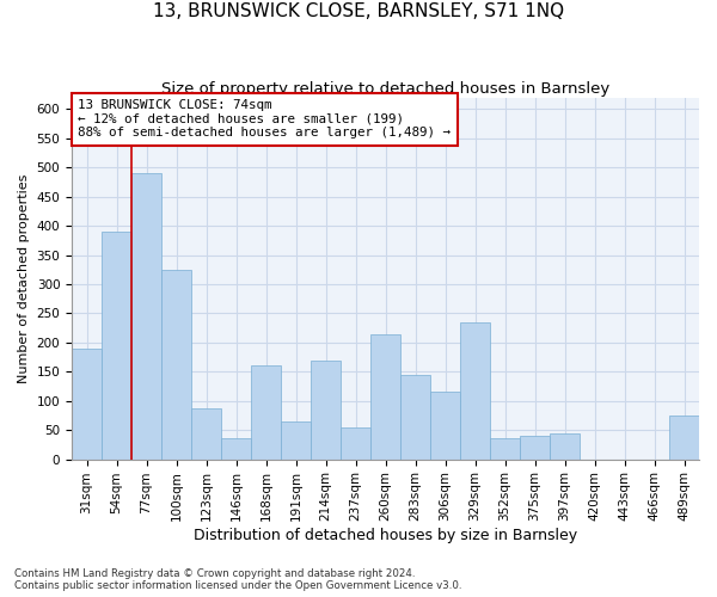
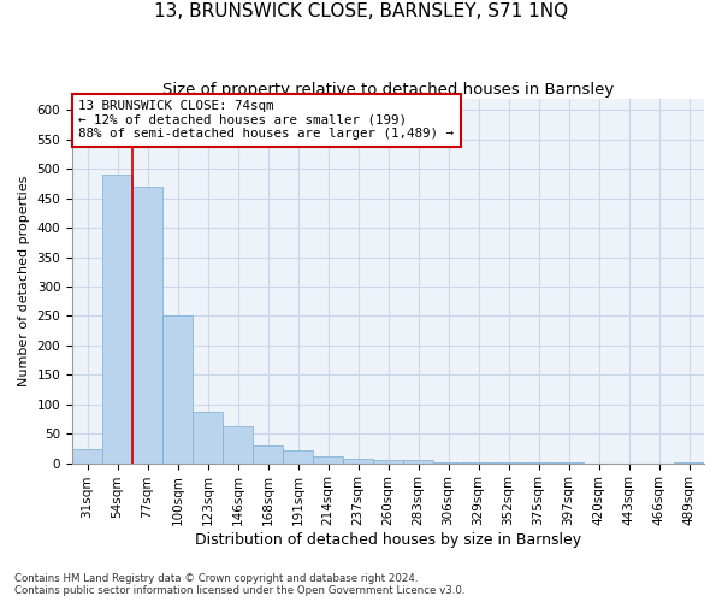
31sqm: 190 -> 24
54sqm: 390 -> 490
77sqm: 490 -> 470
100sqm: 325 -> 250
146sqm: 35 -> 62
168sqm: 160 -> 30
191sqm: 65 -> 21
214sqm: 170 -> 11
237sqm: 55 -> 7
260sqm: 215 -> 5
283sqm: 145 -> 5
306sqm: 115 -> 2
329sqm: 235 -> 2
352sqm: 35 -> 2
375sqm: 40 -> 1
397sqm: 45 -> 1
489sqm: 75 -> 2
